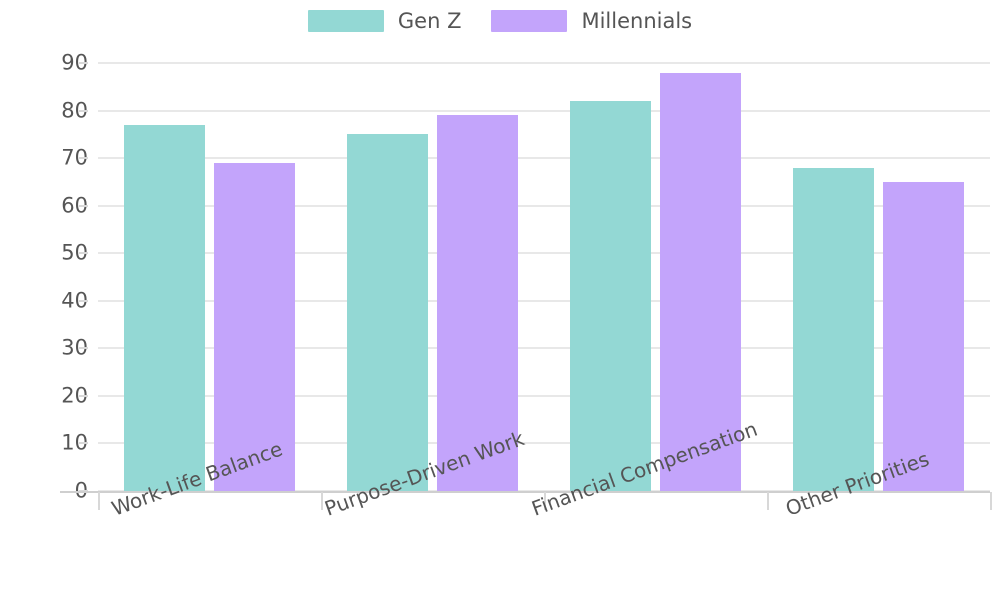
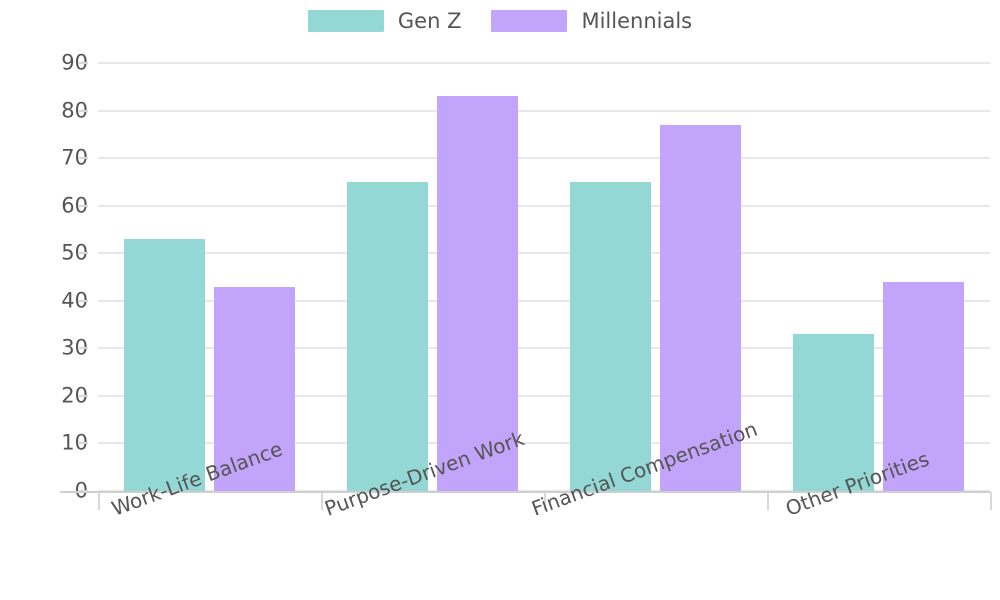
Gen Z/Work-Life Balance: 77 -> 53
Millennials/Work-Life Balance: 69 -> 43
Gen Z/Purpose-Driven Work: 75 -> 65
Millennials/Purpose-Driven Work: 79 -> 83
Gen Z/Financial Compensation: 82 -> 65
Millennials/Financial Compensation: 88 -> 77
Gen Z/Other Priorities: 68 -> 33
Millennials/Other Priorities: 65 -> 44
